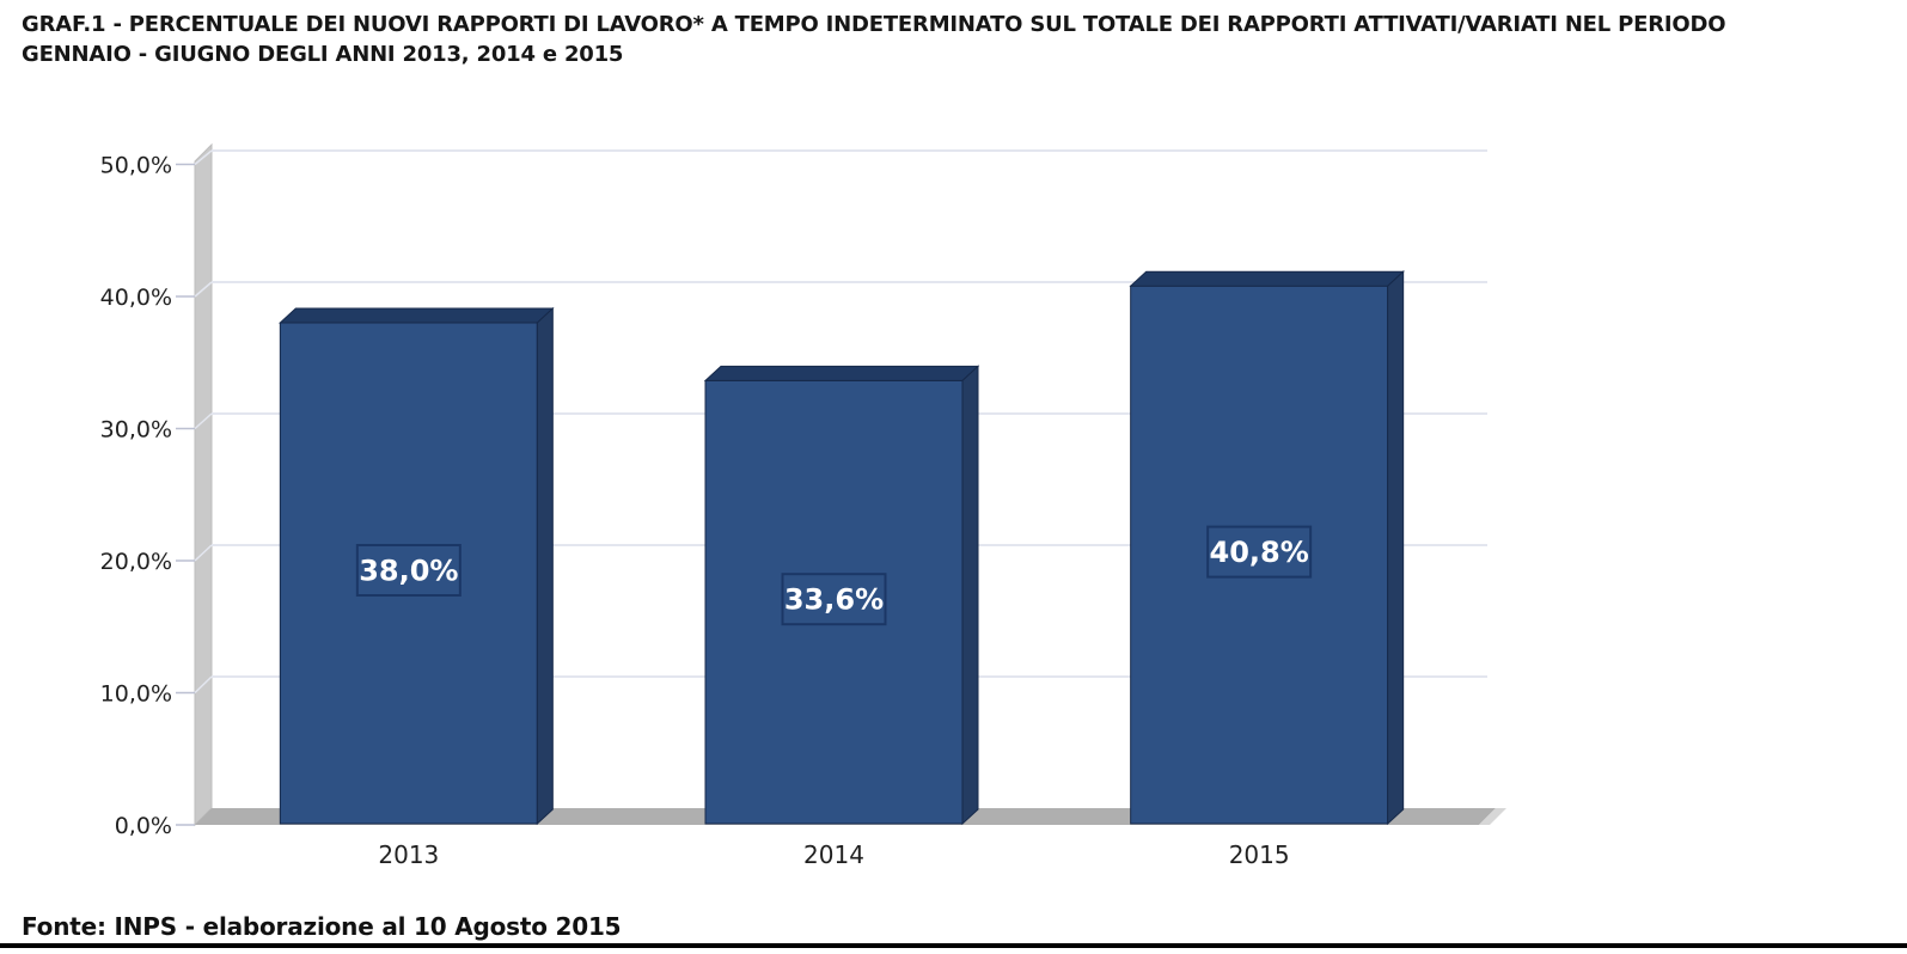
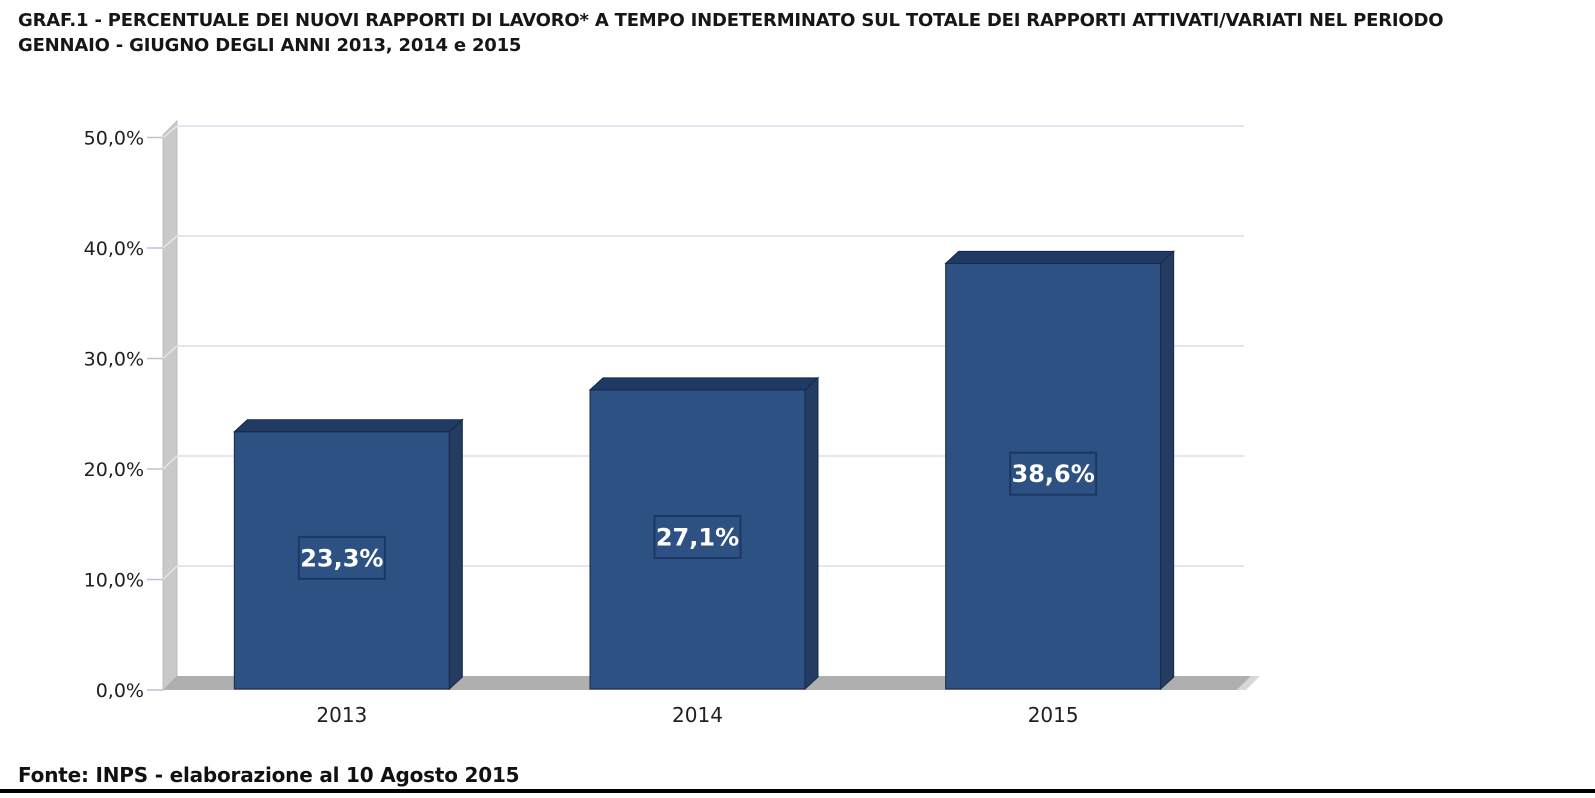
2013: 38,0% -> 23,3%
2014: 33,6% -> 27,1%
2015: 40,8% -> 38,6%
